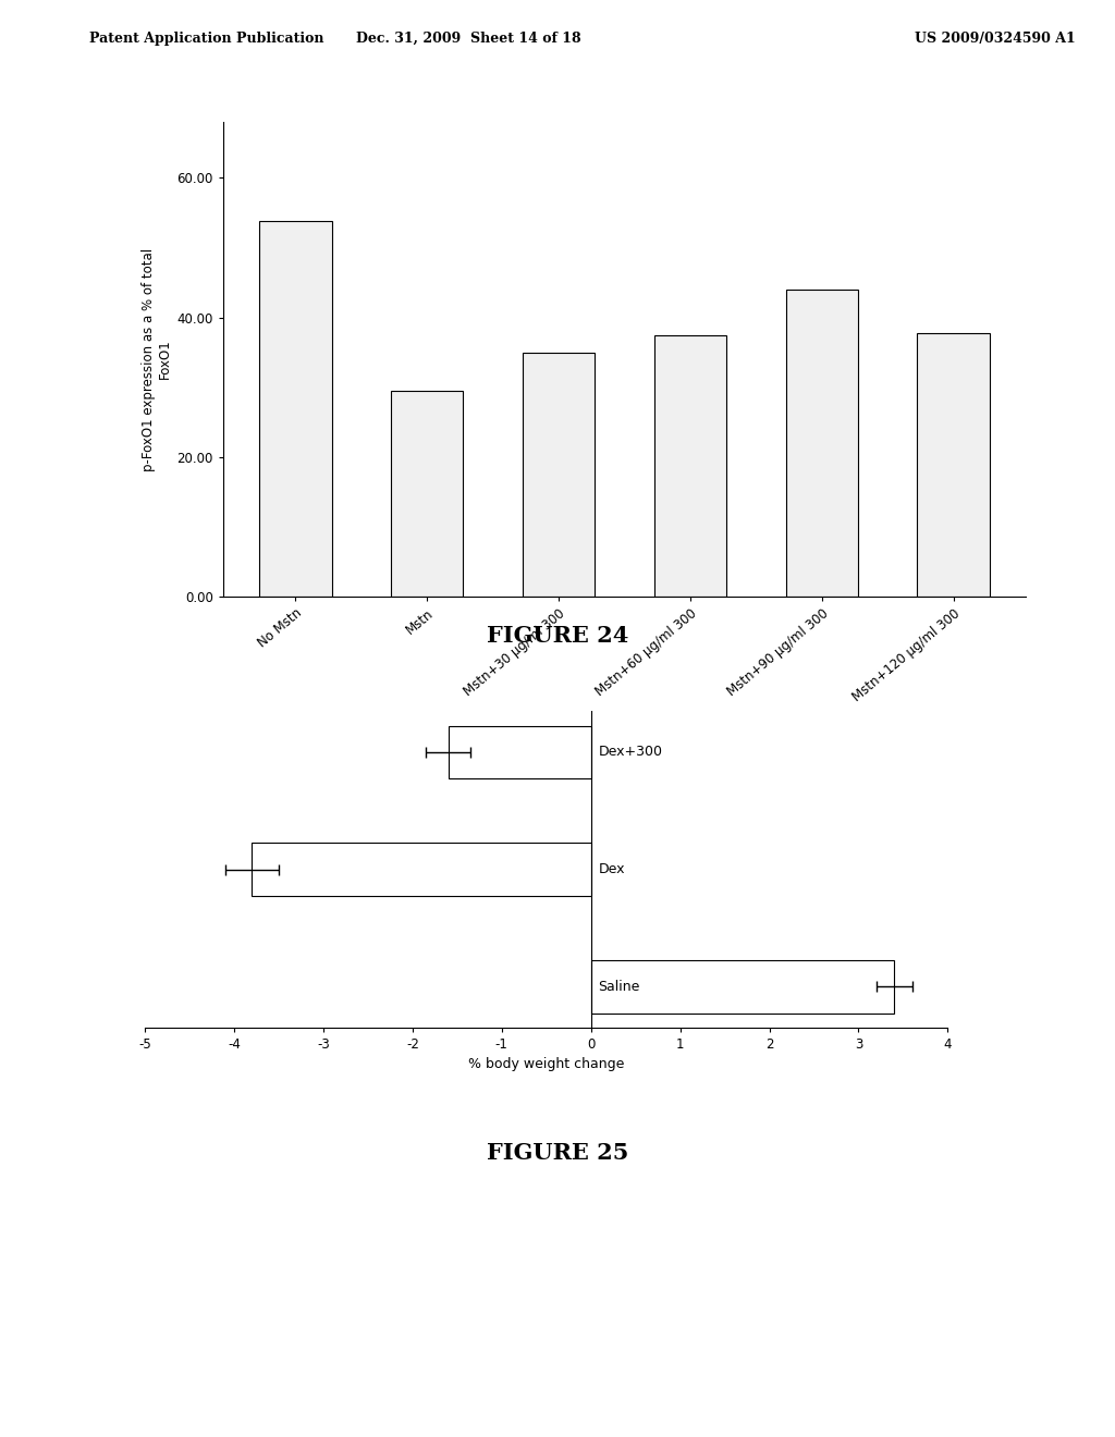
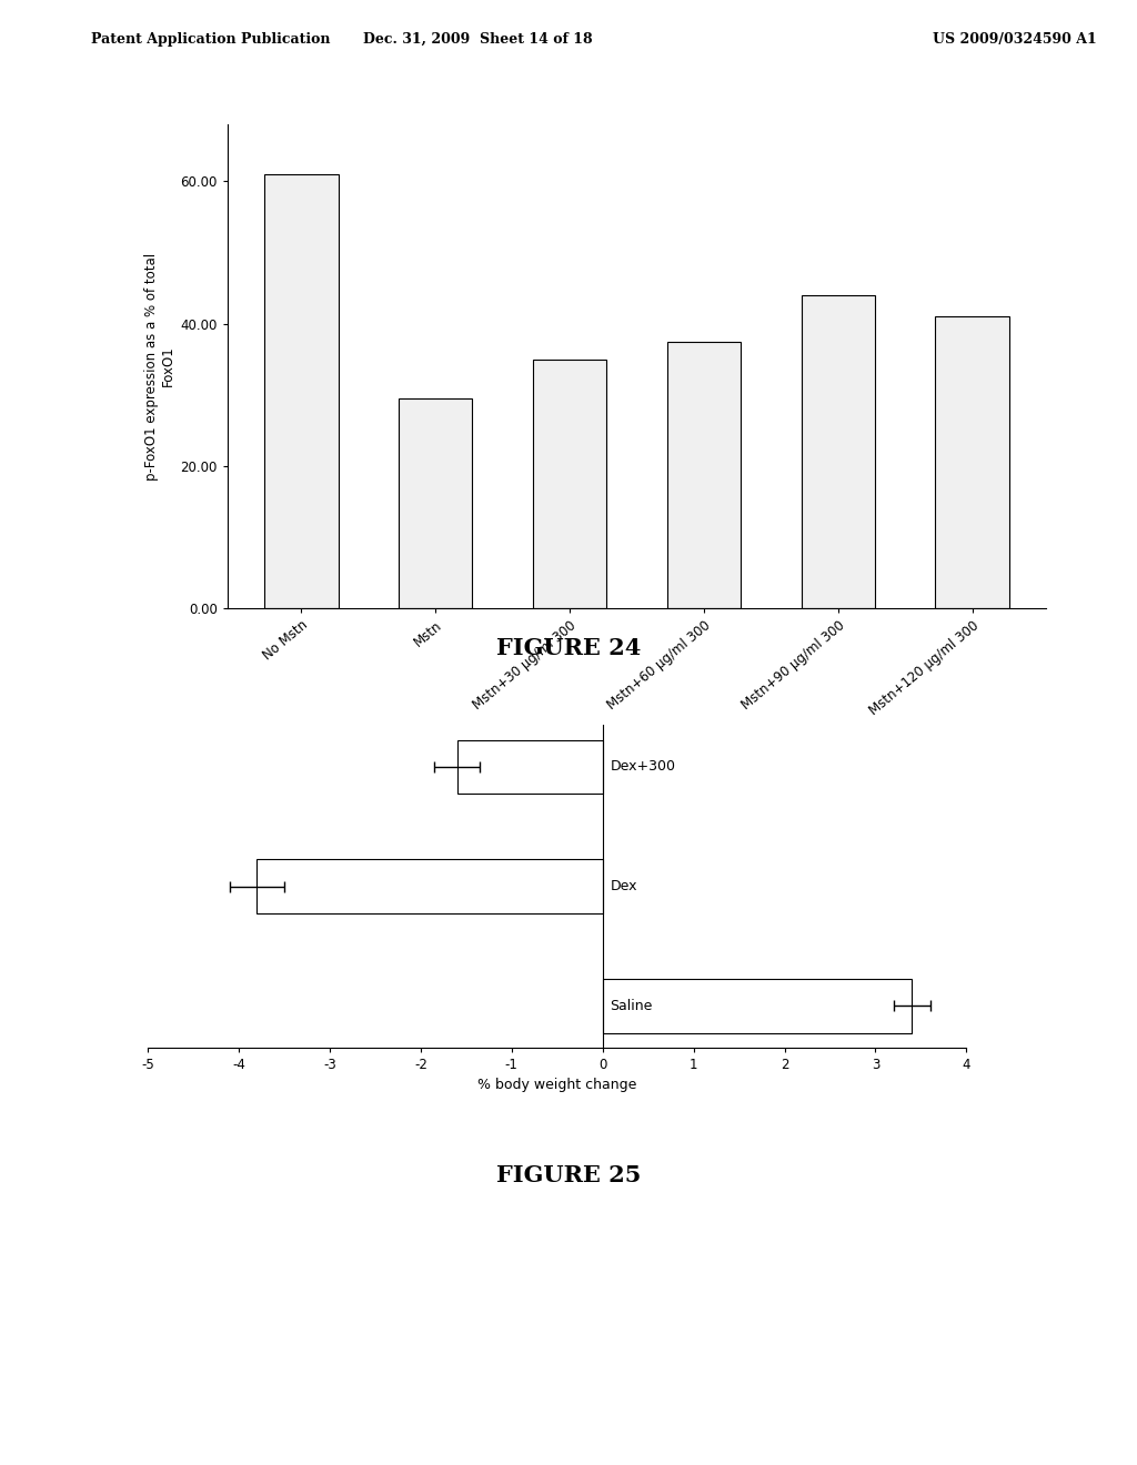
No Mstn: 53.8 -> 61.0
Mstn+120 μg/ml 300: 37.8 -> 41.0
